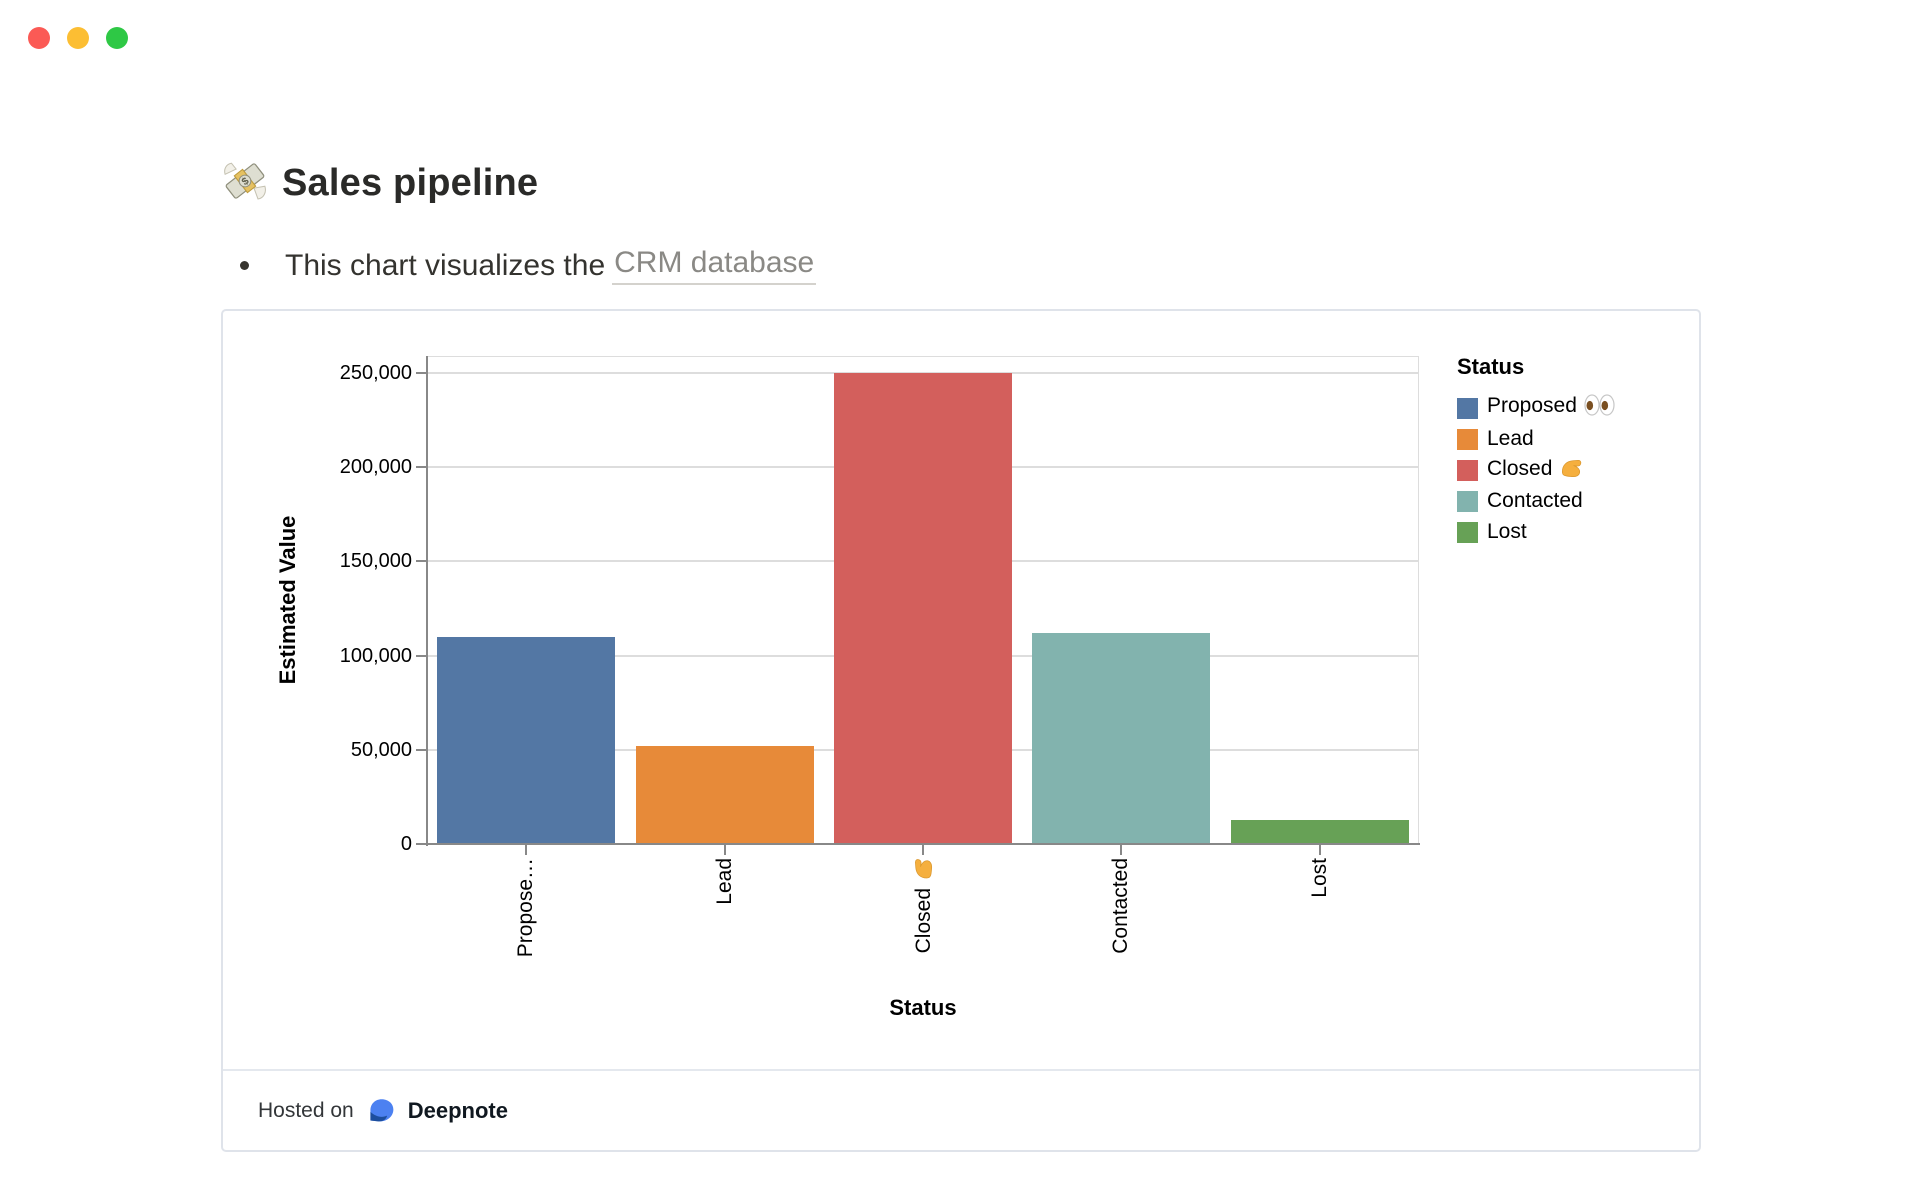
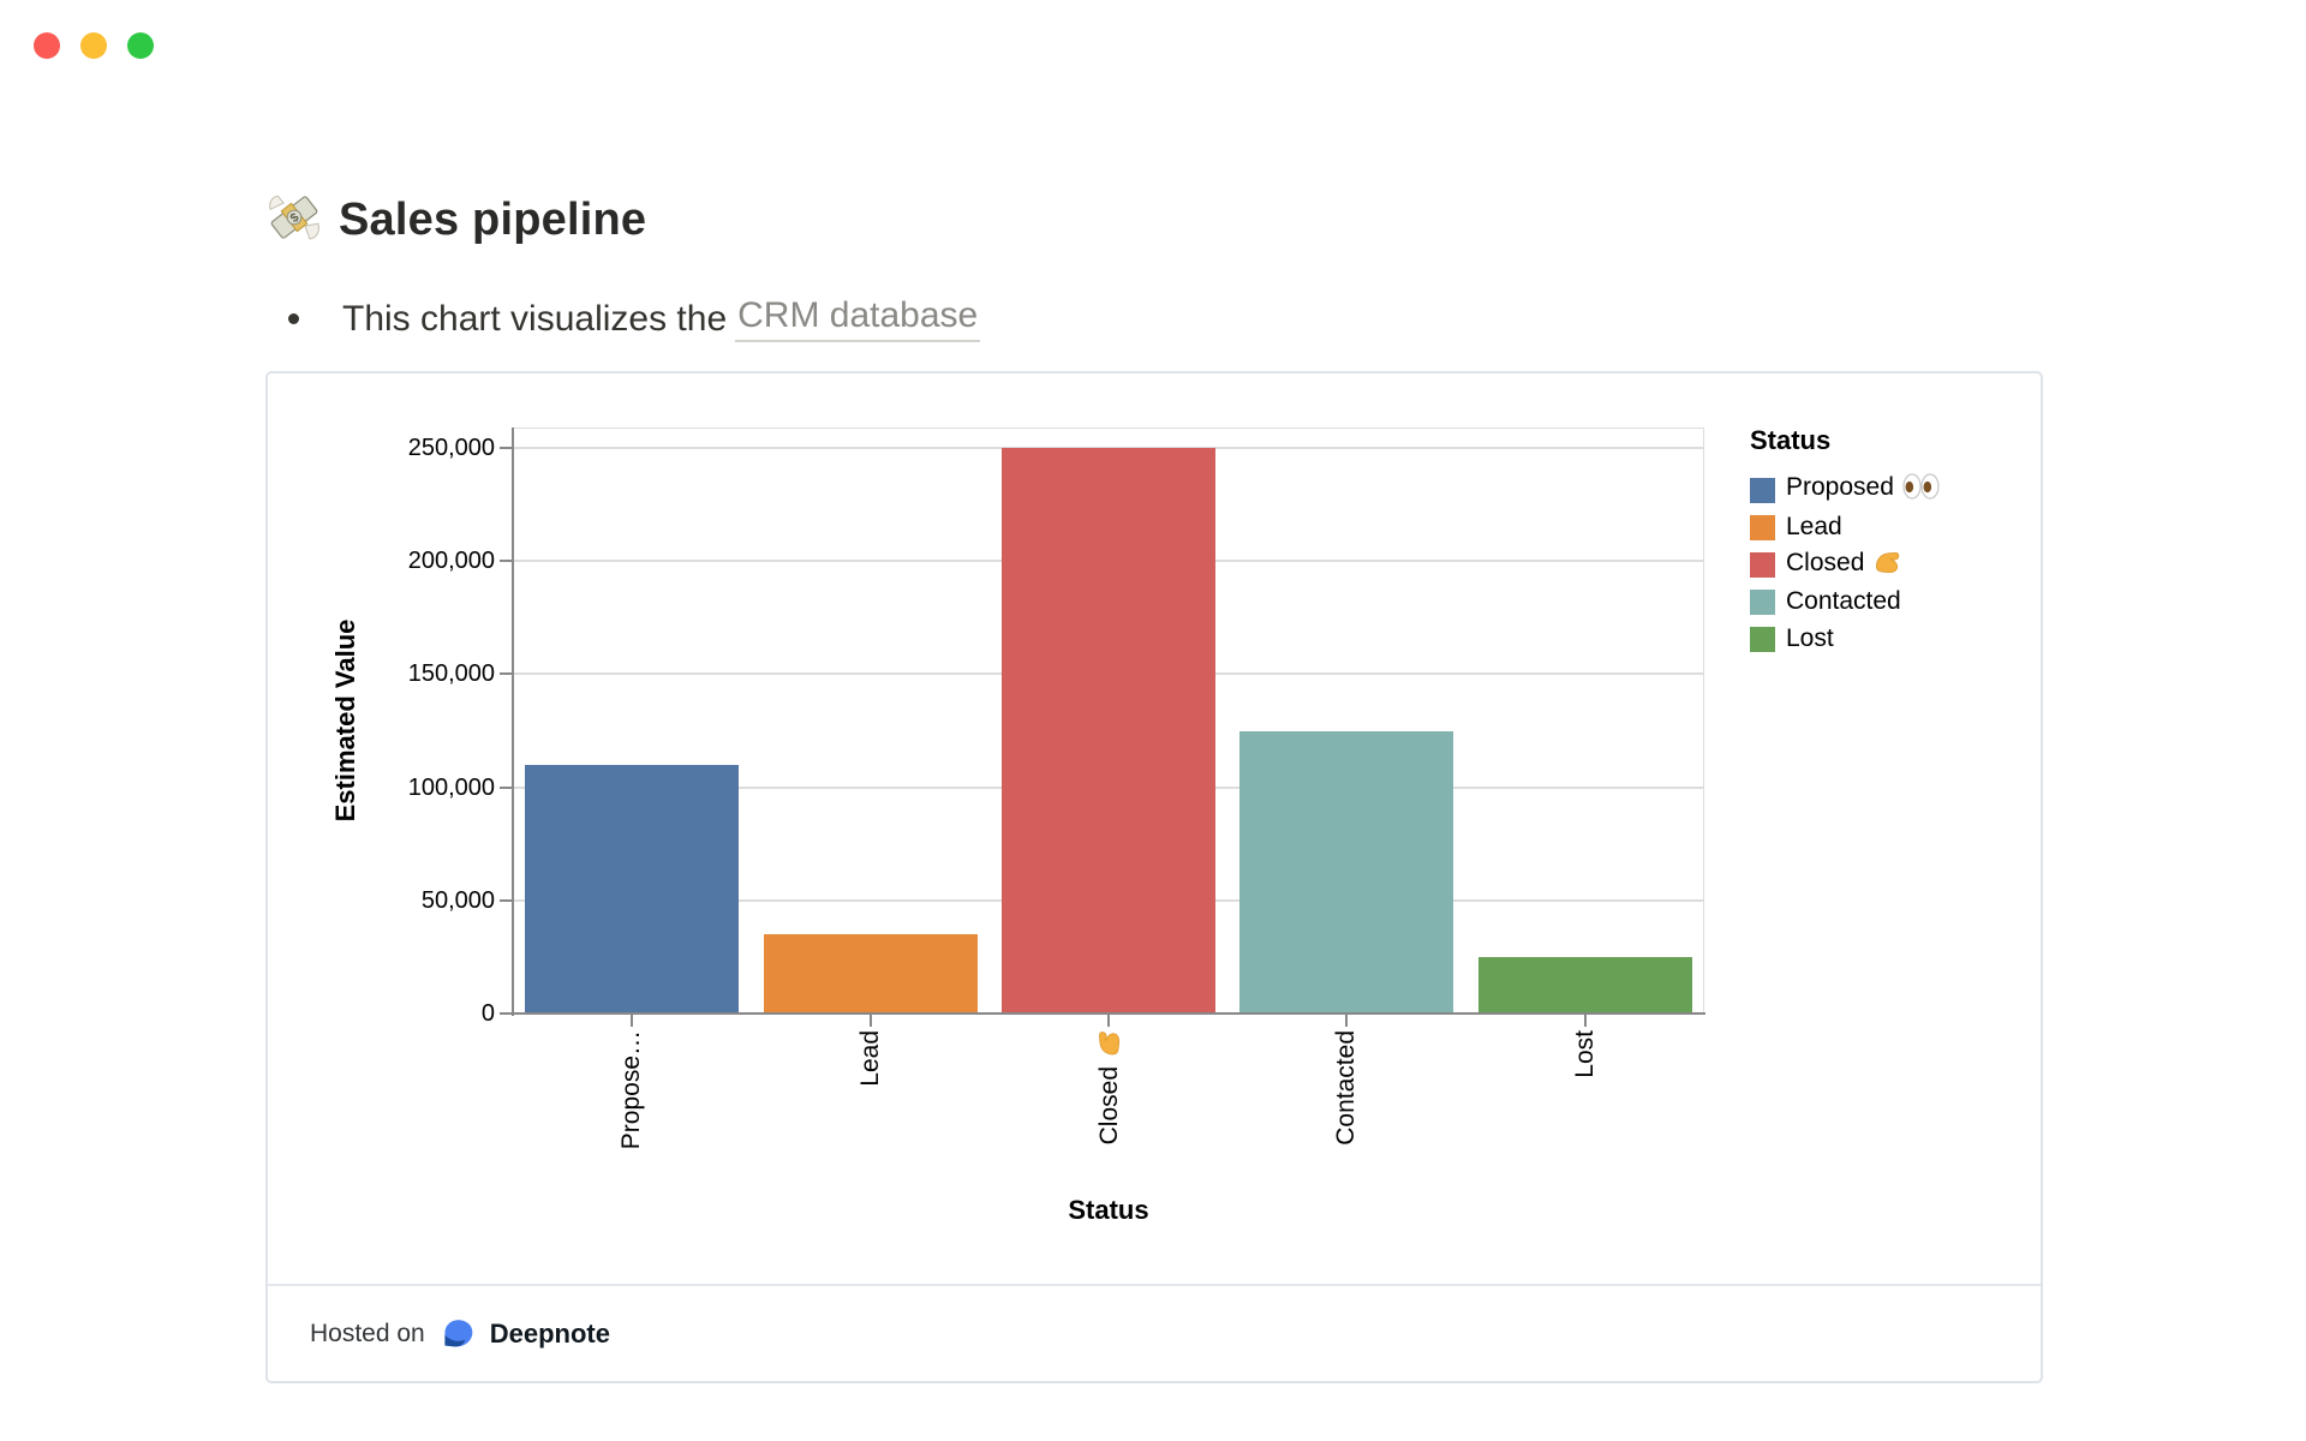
Lead: 52000 -> 35000
Contacted: 112000 -> 125000
Lost: 13000 -> 25000
